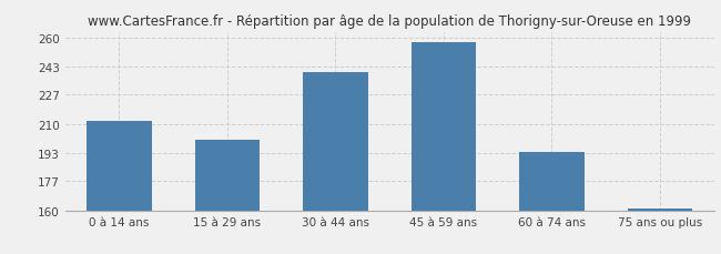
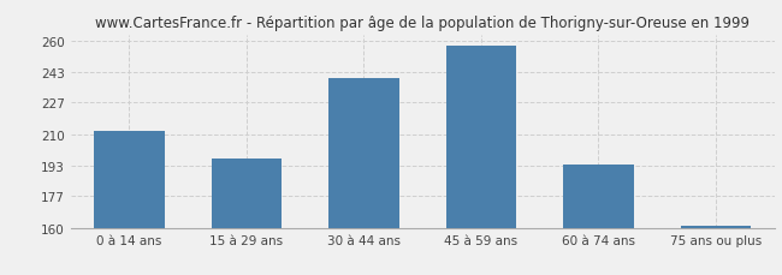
15 à 29 ans: 201 -> 197
